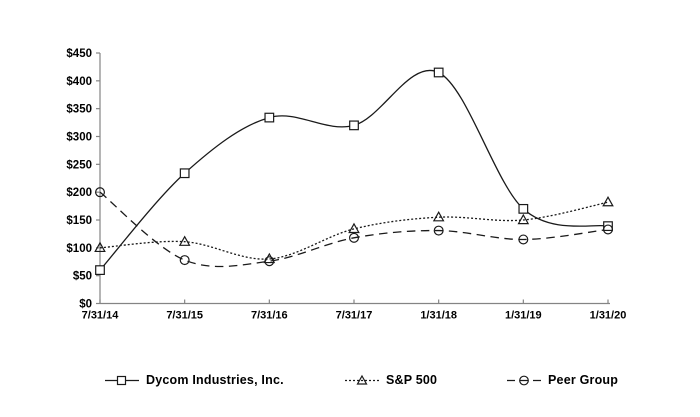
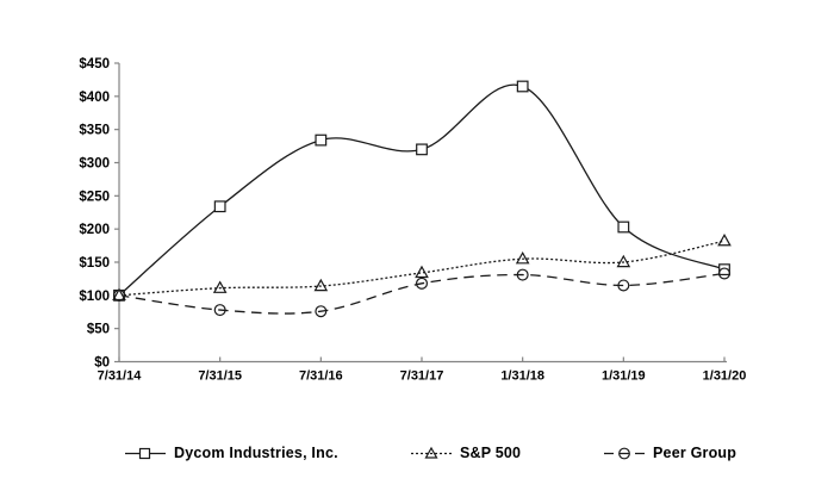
Dycom Industries, Inc./7/31/14: $60 -> $100
Peer Group/7/31/14: $200 -> $100
S&P 500/7/31/16: $80 -> $110
Dycom Industries, Inc./1/31/19: $170 -> $200
